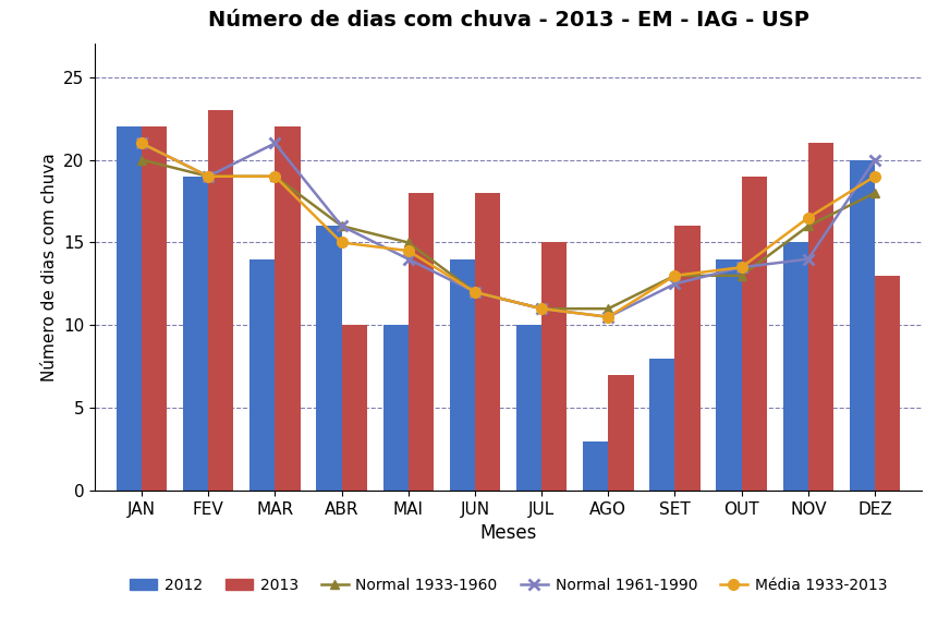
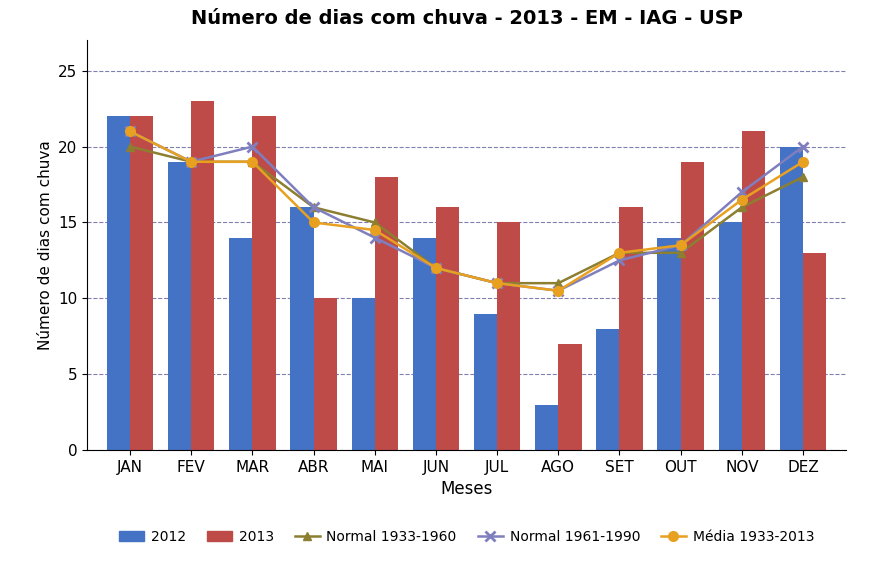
Normal 1961-1990/MAR: 21.0 -> 20.0
2013/JUN: 18 -> 16
2012/JUL: 10 -> 9
Normal 1961-1990/NOV: 14.0 -> 17.0
